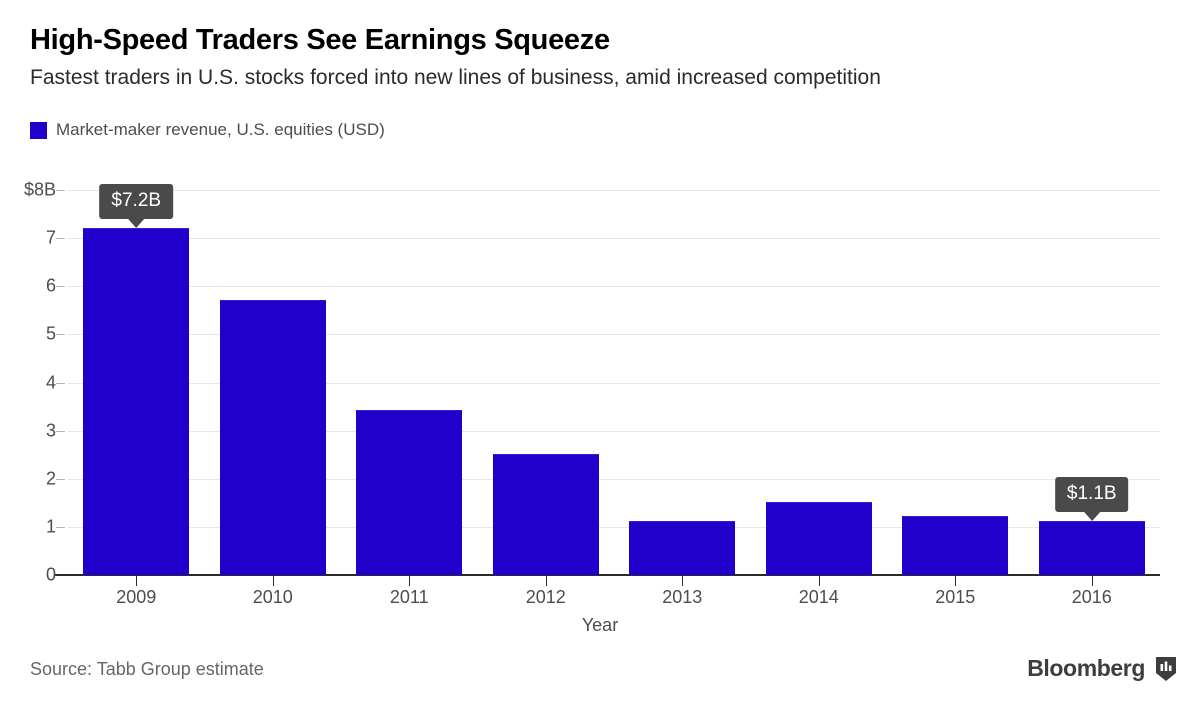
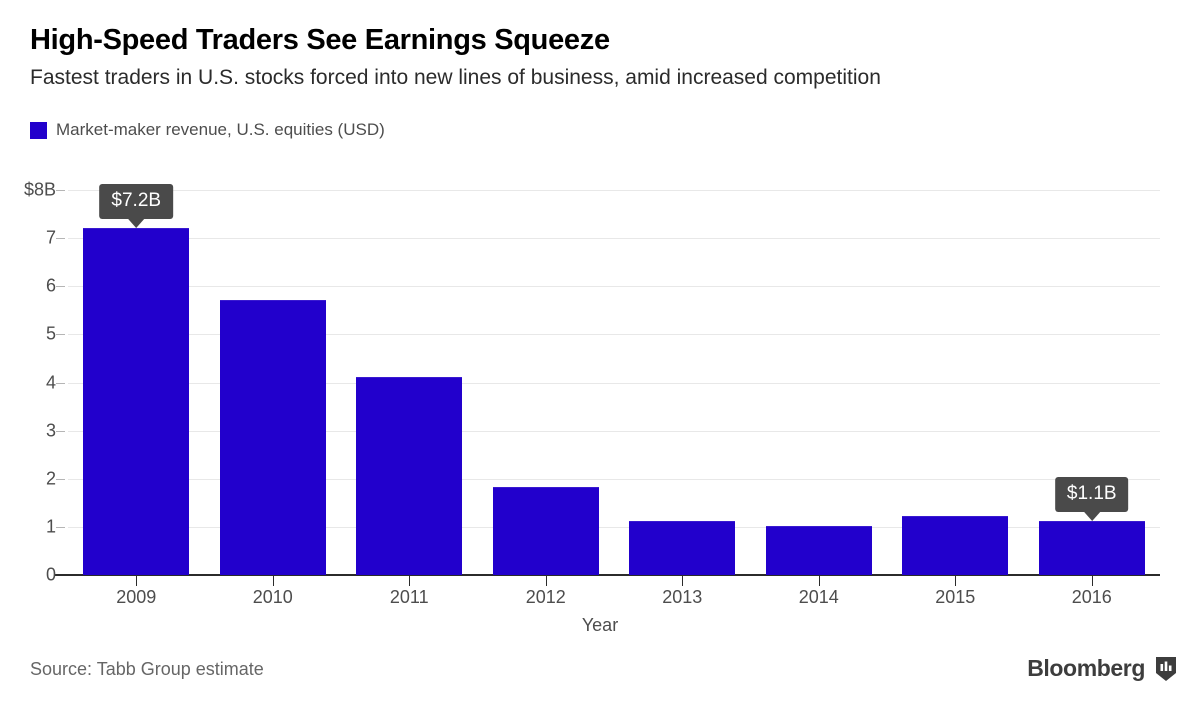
2011: $3.4B -> $4.1B
2012: $2.5B -> $1.8B
2014: $1.5B -> $1.0B
